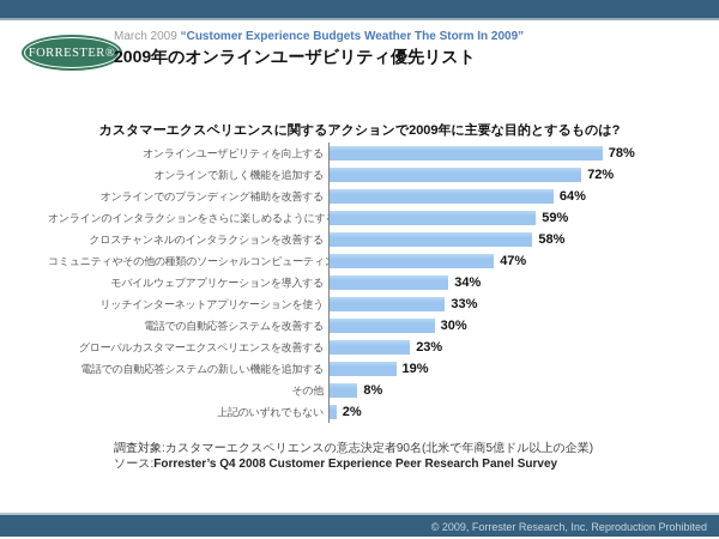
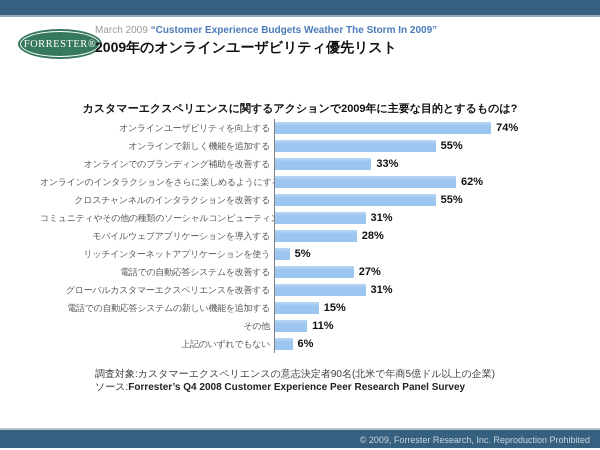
オンラインユーザビリティを向上する: 78% -> 74%
オンラインで新しく機能を追加する: 72% -> 55%
オンラインでのブランディング補助を改善する: 64% -> 33%
オンラインのインタラクションをさらに楽しめるようにする: 59% -> 62%
クロスチャンネルのインタラクションを改善する: 58% -> 55%
コミュニティやその他の種類のソーシャルコンピューティングを利用する: 47% -> 31%
モバイルウェブアプリケーションを導入する: 34% -> 28%
リッチインターネットアプリケーションを使う: 33% -> 5%
電話での自動応答システムを改善する: 30% -> 27%
グローバルカスタマーエクスペリエンスを改善する: 23% -> 31%
電話での自動応答システムの新しい機能を追加する: 19% -> 15%
その他: 8% -> 11%
上記のいずれでもない: 2% -> 6%
